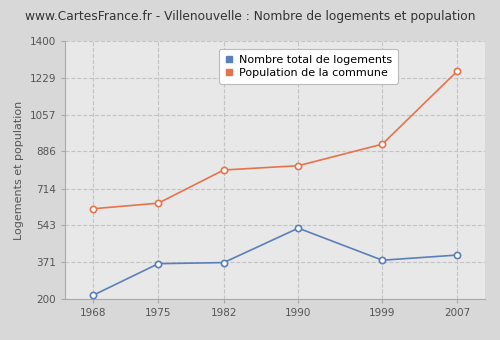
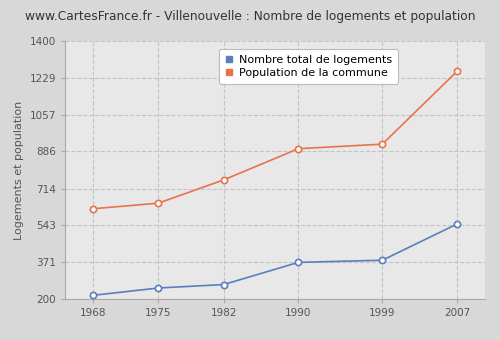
Nombre total de logements/1975: 365 -> 252
Nombre total de logements/1982: 370 -> 268
Population de la commune/1982: 800 -> 754
Nombre total de logements/1990: 530 -> 371
Population de la commune/1990: 820 -> 899
Nombre total de logements/2007: 405 -> 549
